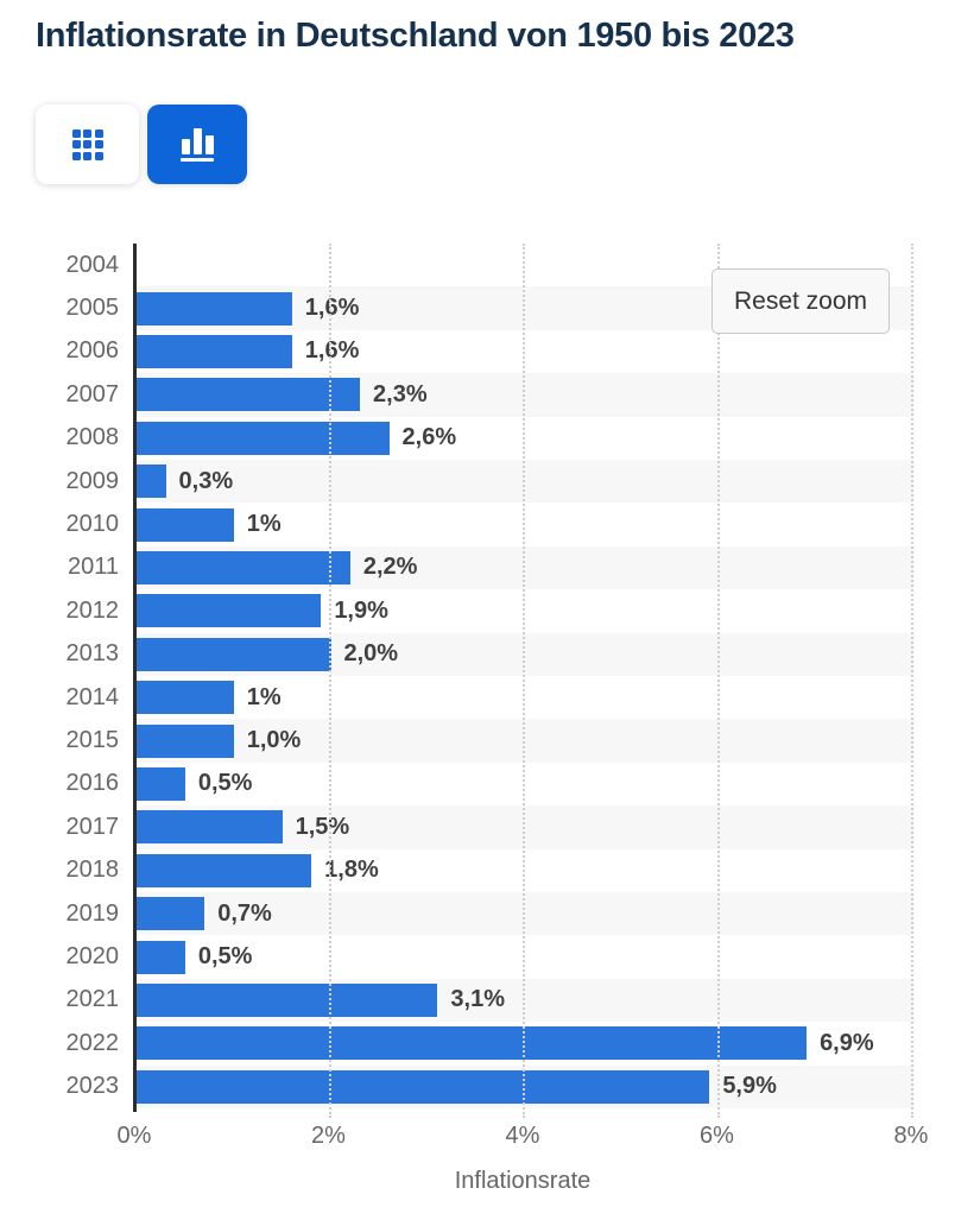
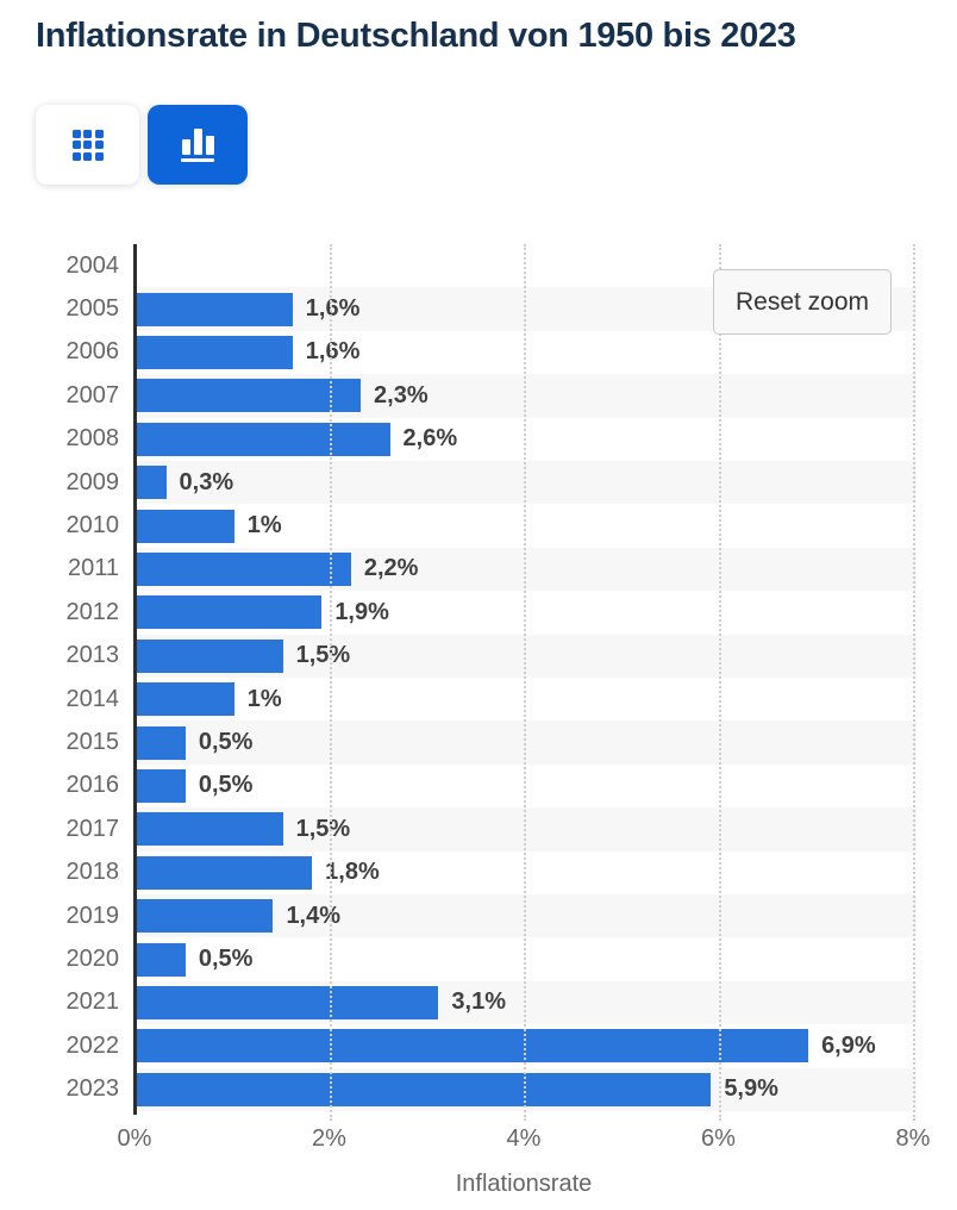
2013: 2,0% -> 1,5%
2015: 1,0% -> 0,5%
2019: 0,7% -> 1,4%
